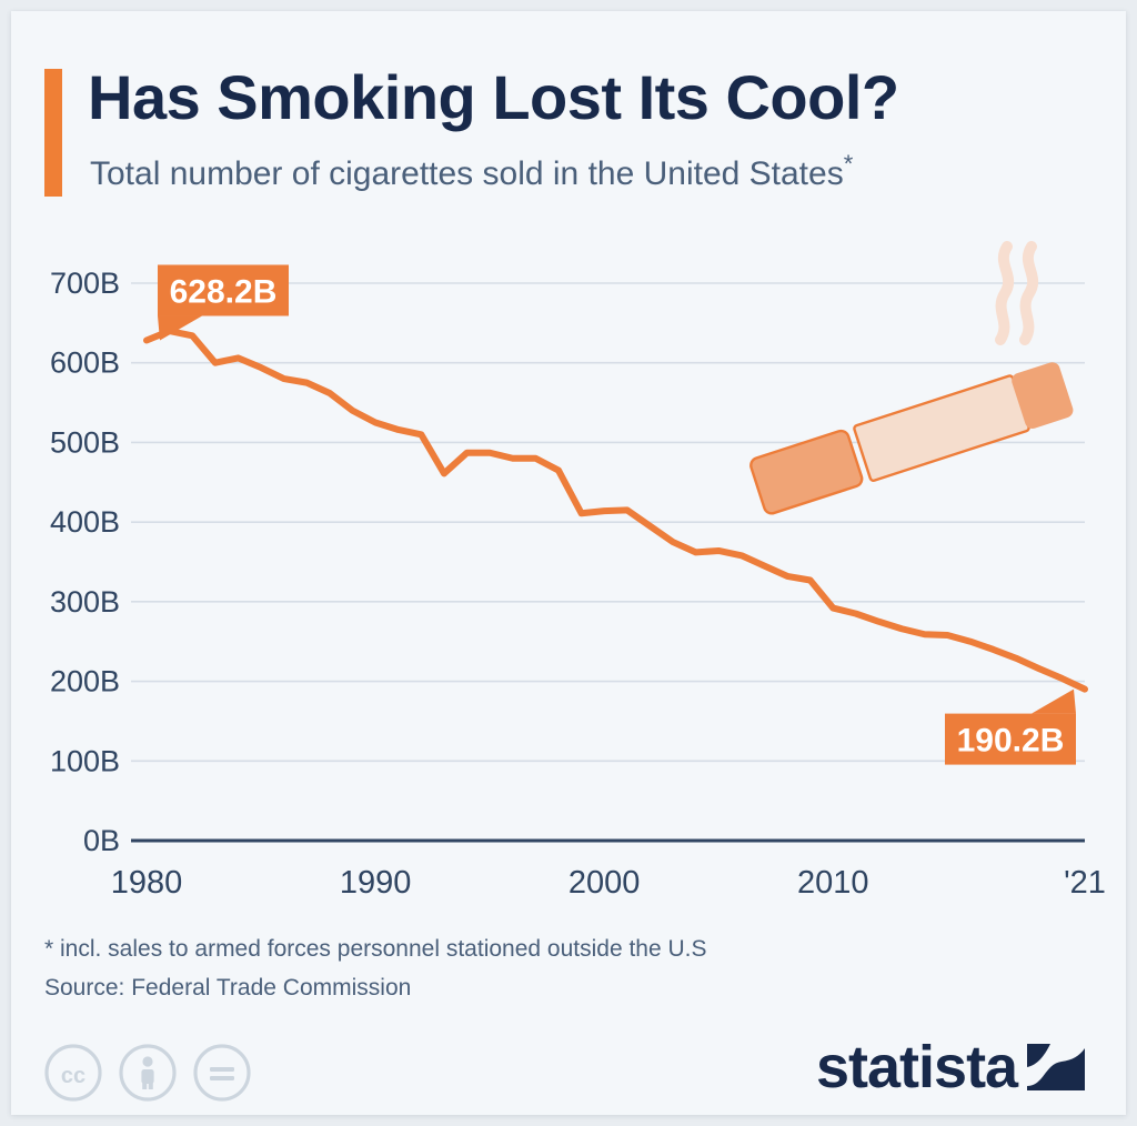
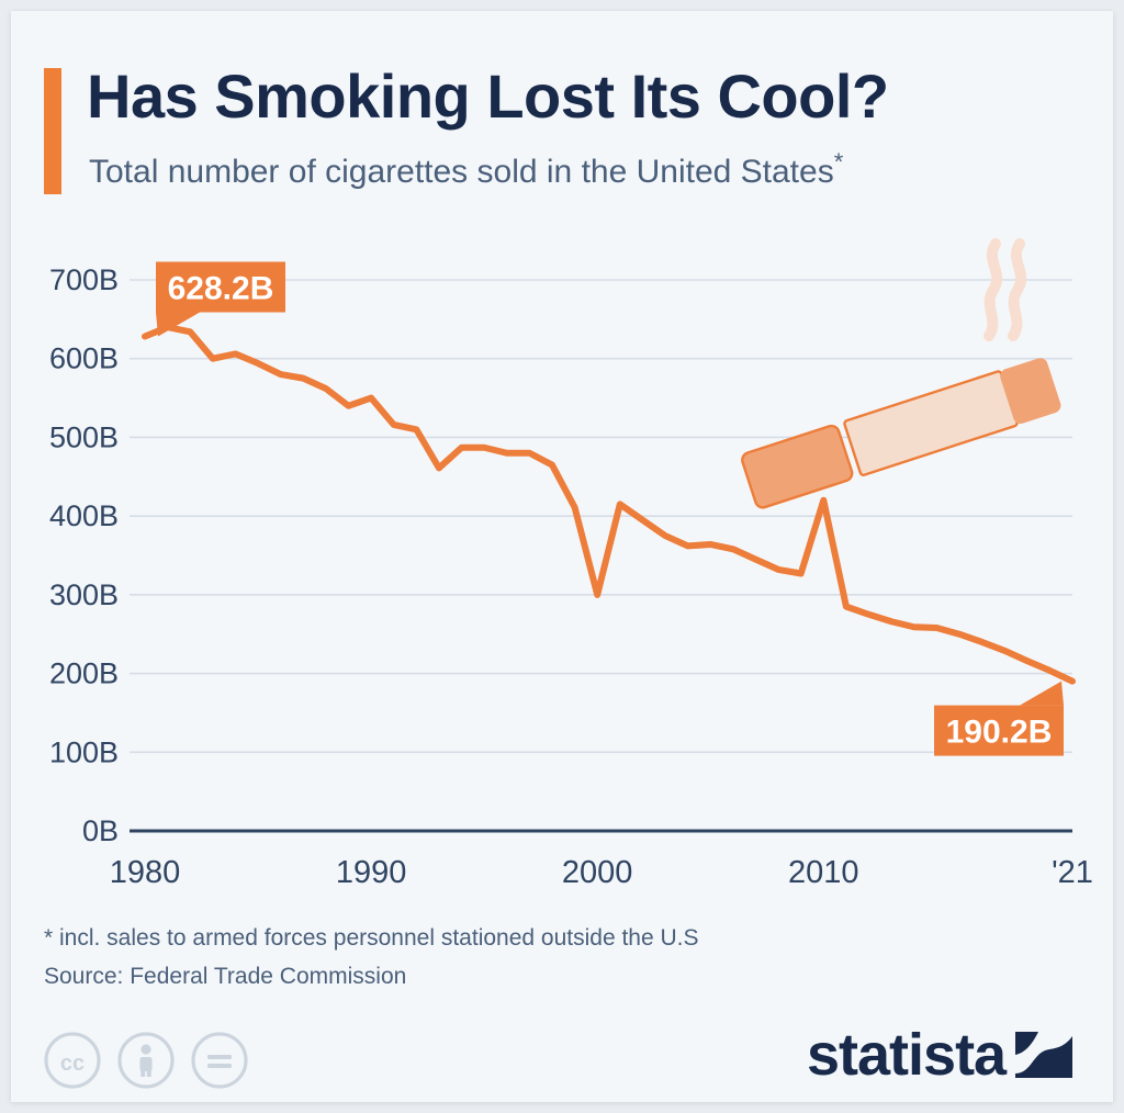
1990: 520B -> 550B
2000: 410B -> 300B
2010: 290B -> 420B
